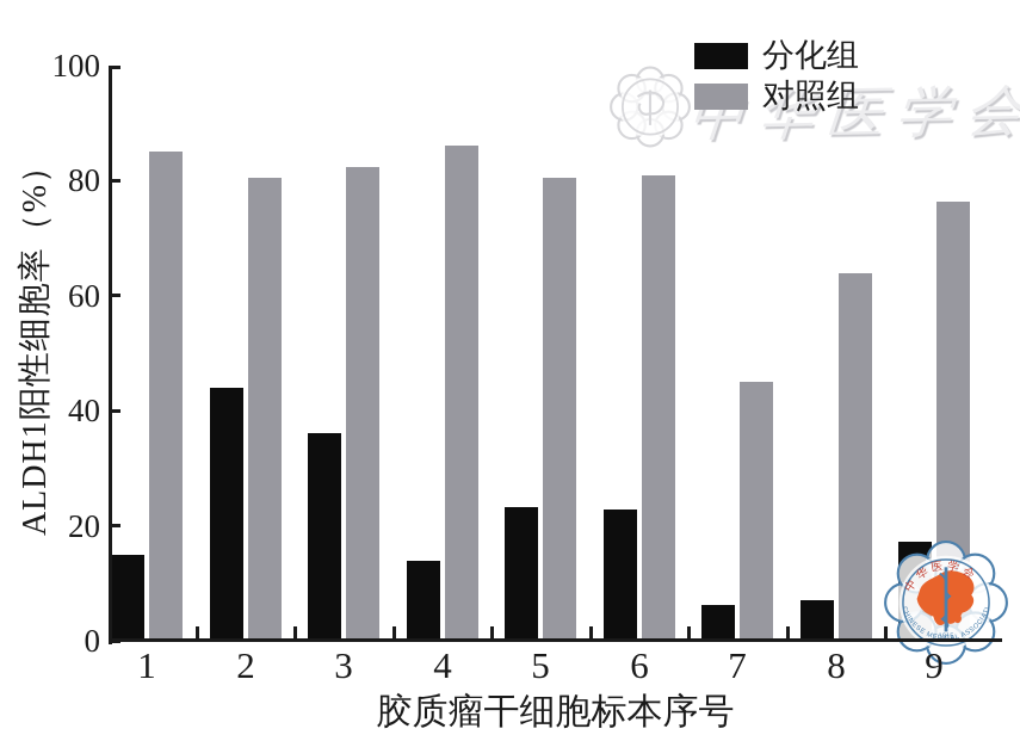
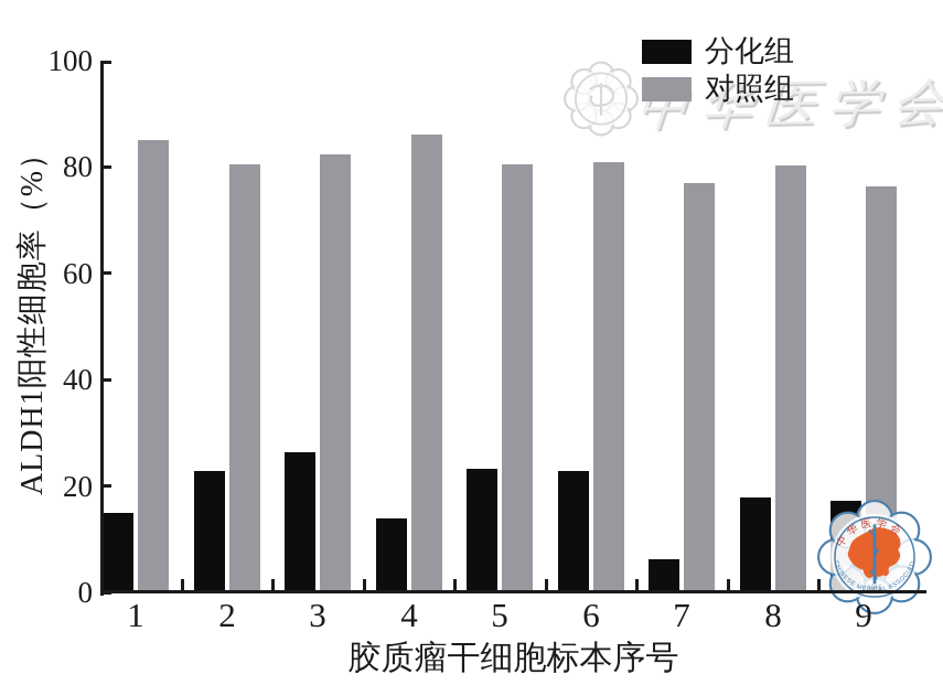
分化组/2: 44 -> 23
分化组/3: 36 -> 26
对照组/7: 45 -> 77
分化组/8: 7 -> 18
对照组/8: 64 -> 80
